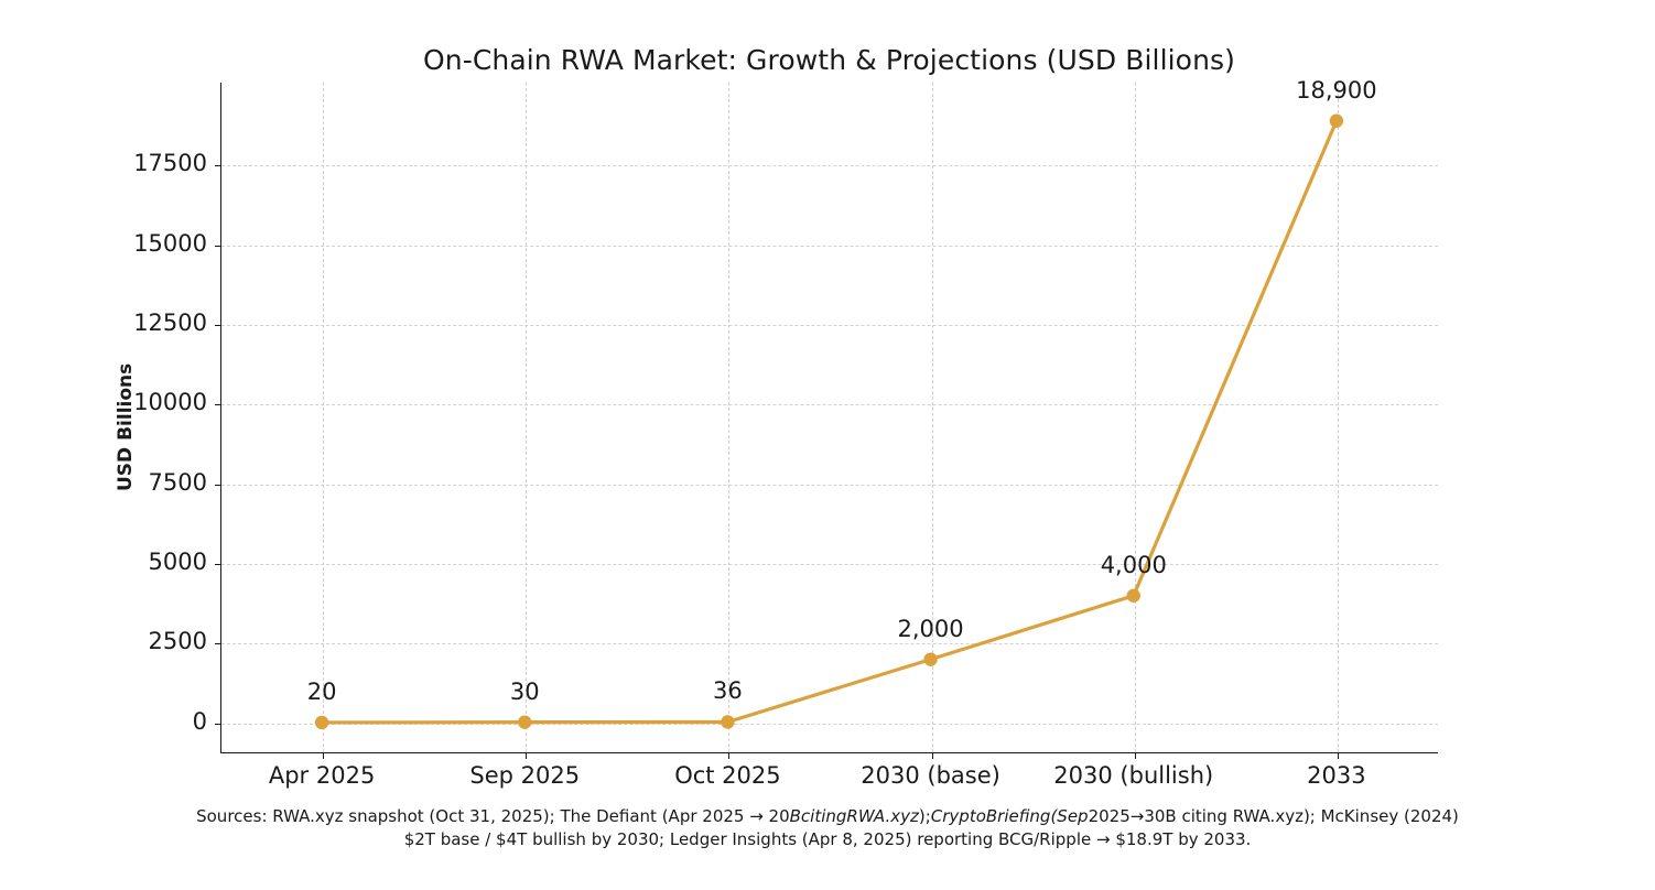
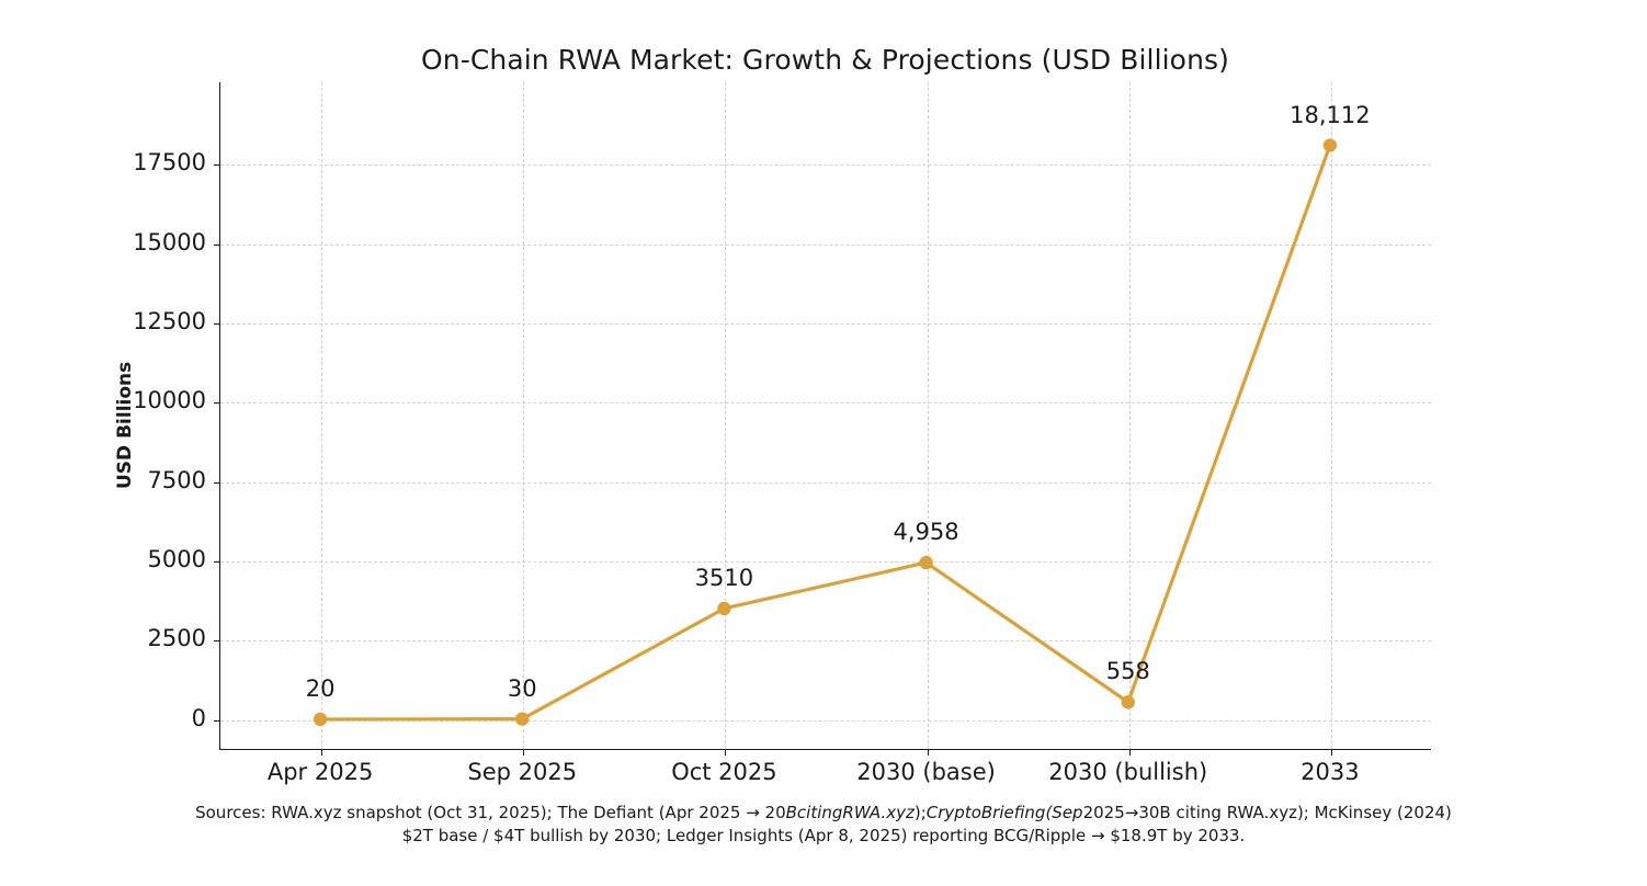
Oct 2025: 36 -> 3510
2030 (base): 2,000 -> 4,958
2030 (bullish): 4,000 -> 558
2033: 18,900 -> 18,112
